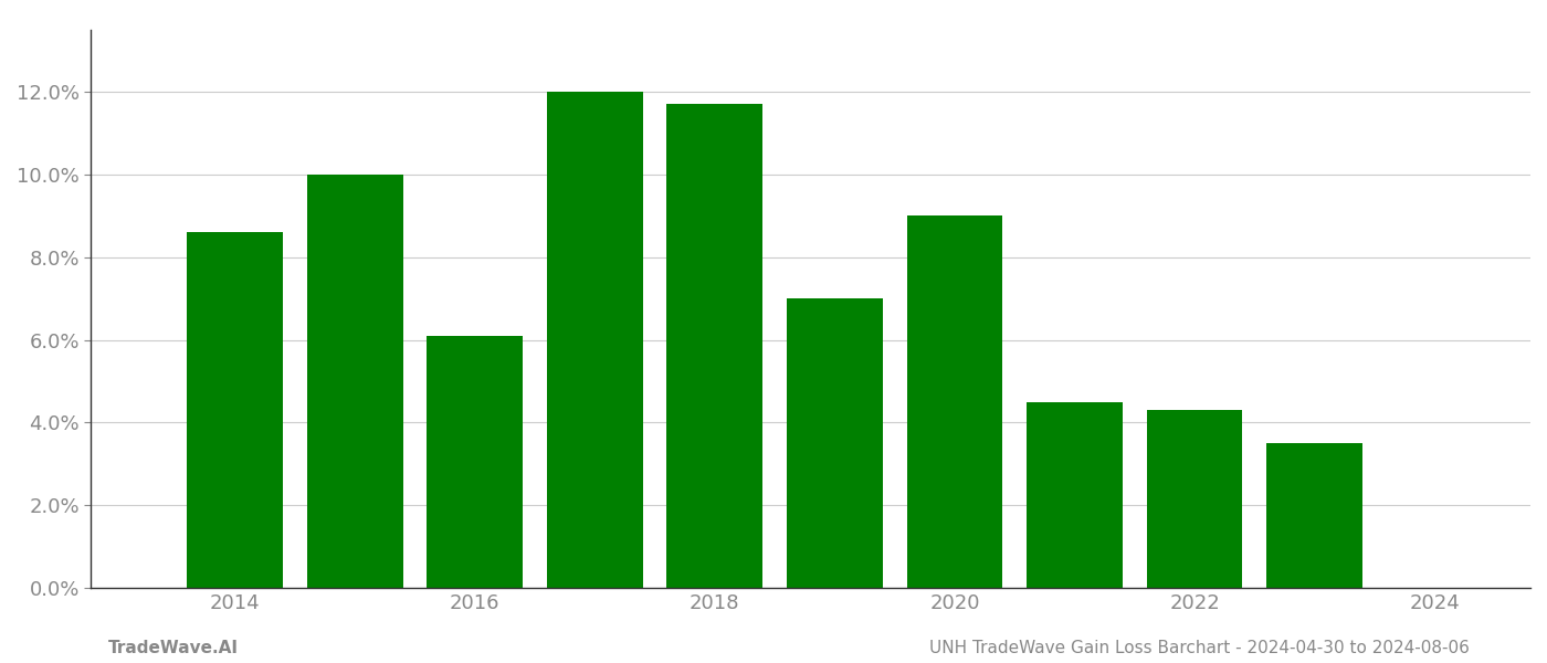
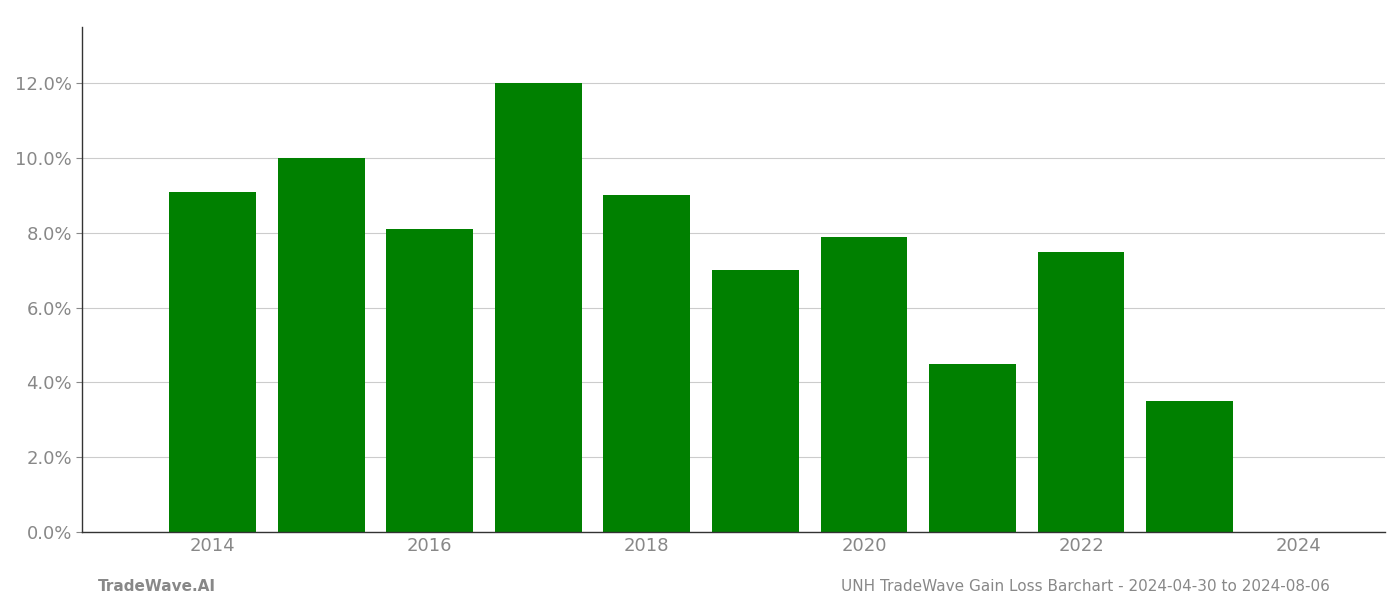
2014: 8.6% -> 9.1%
2016: 6.1% -> 8.1%
2018: 11.7% -> 9.0%
2020: 9.0% -> 7.9%
2022: 4.3% -> 7.5%
